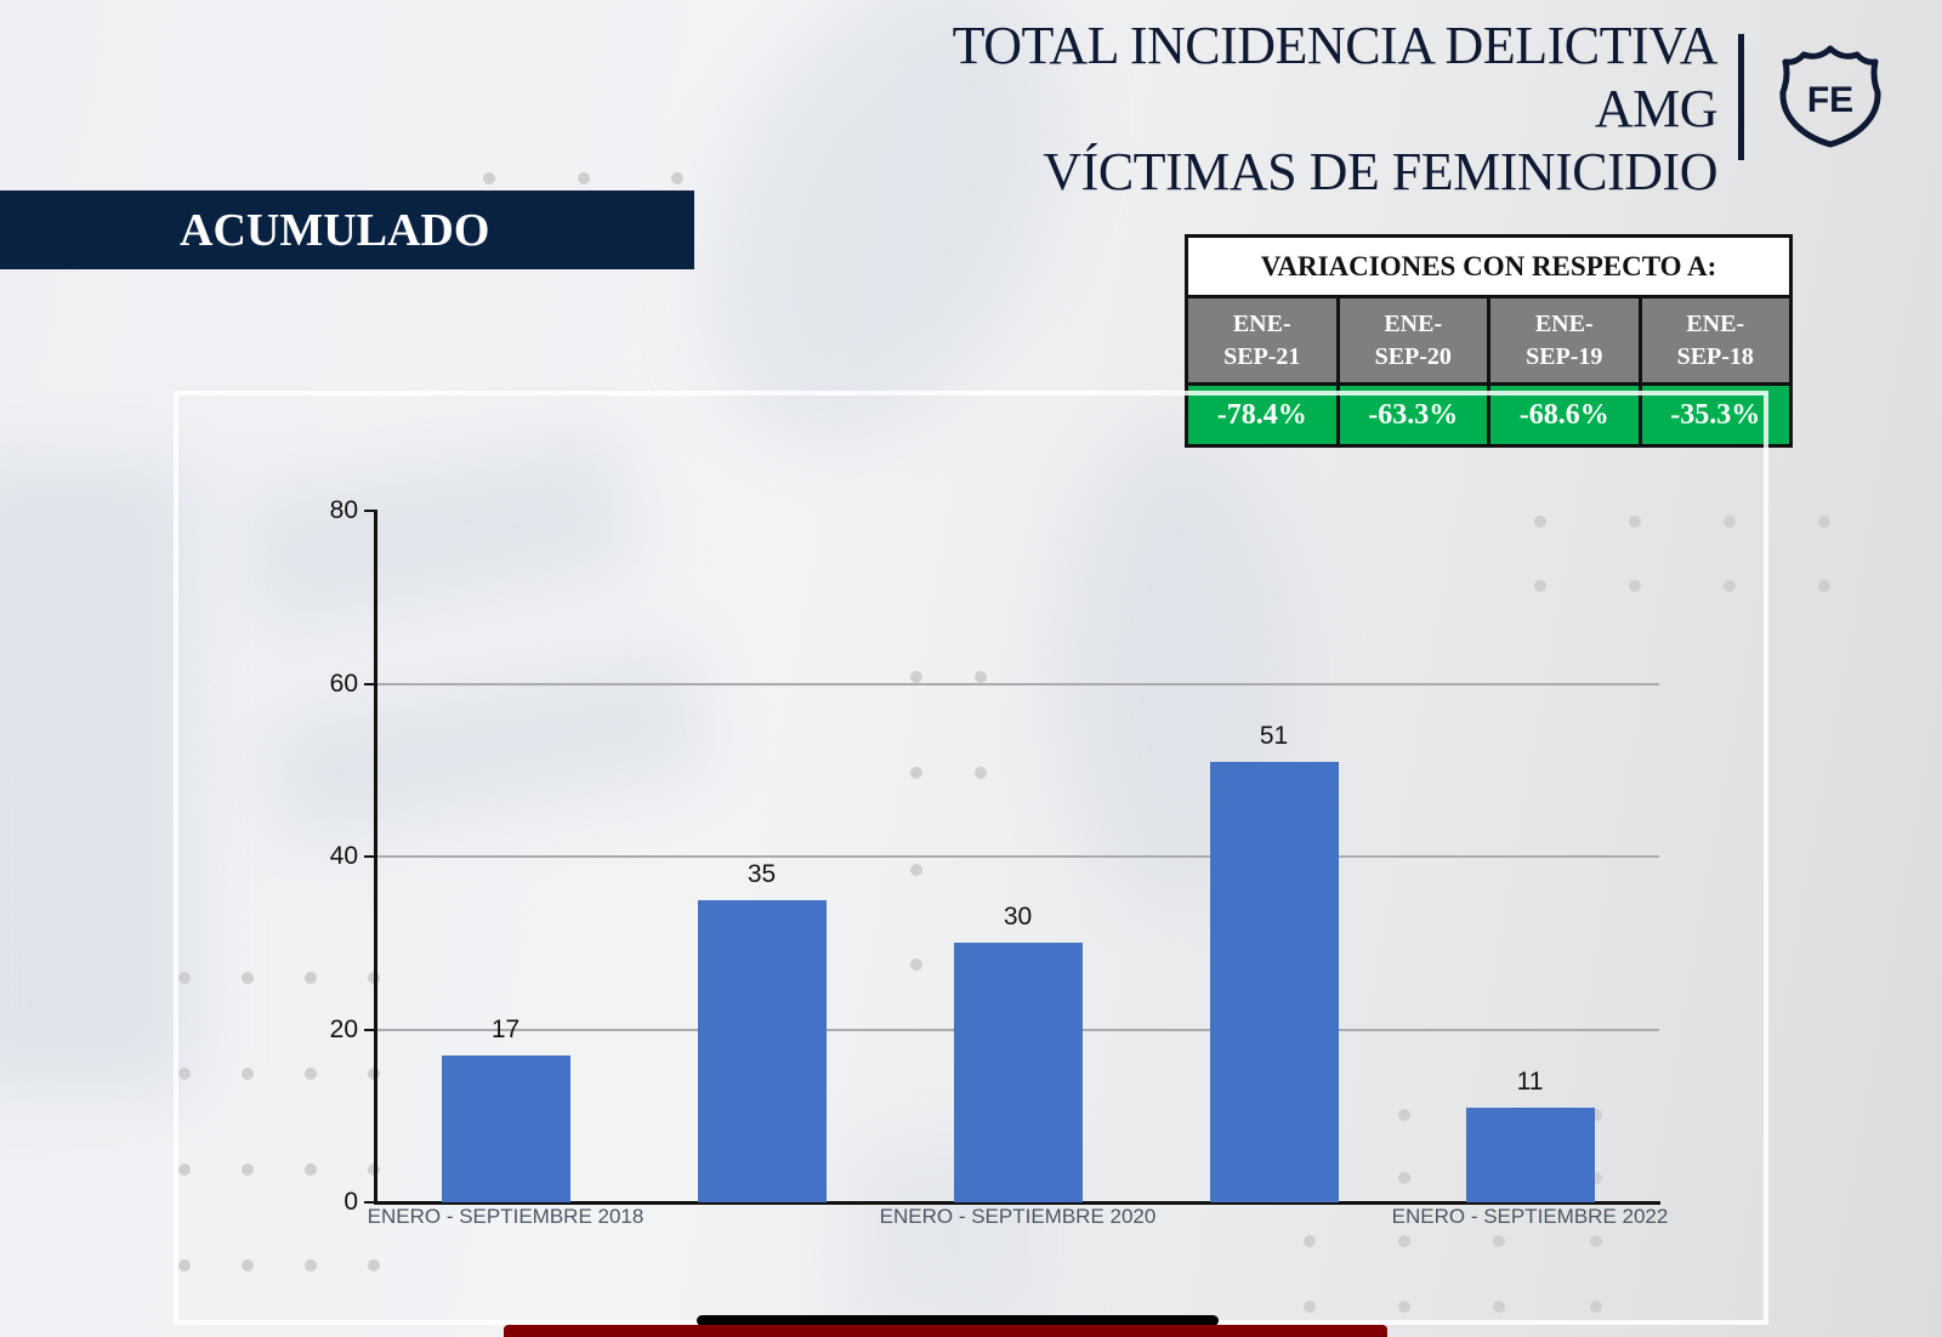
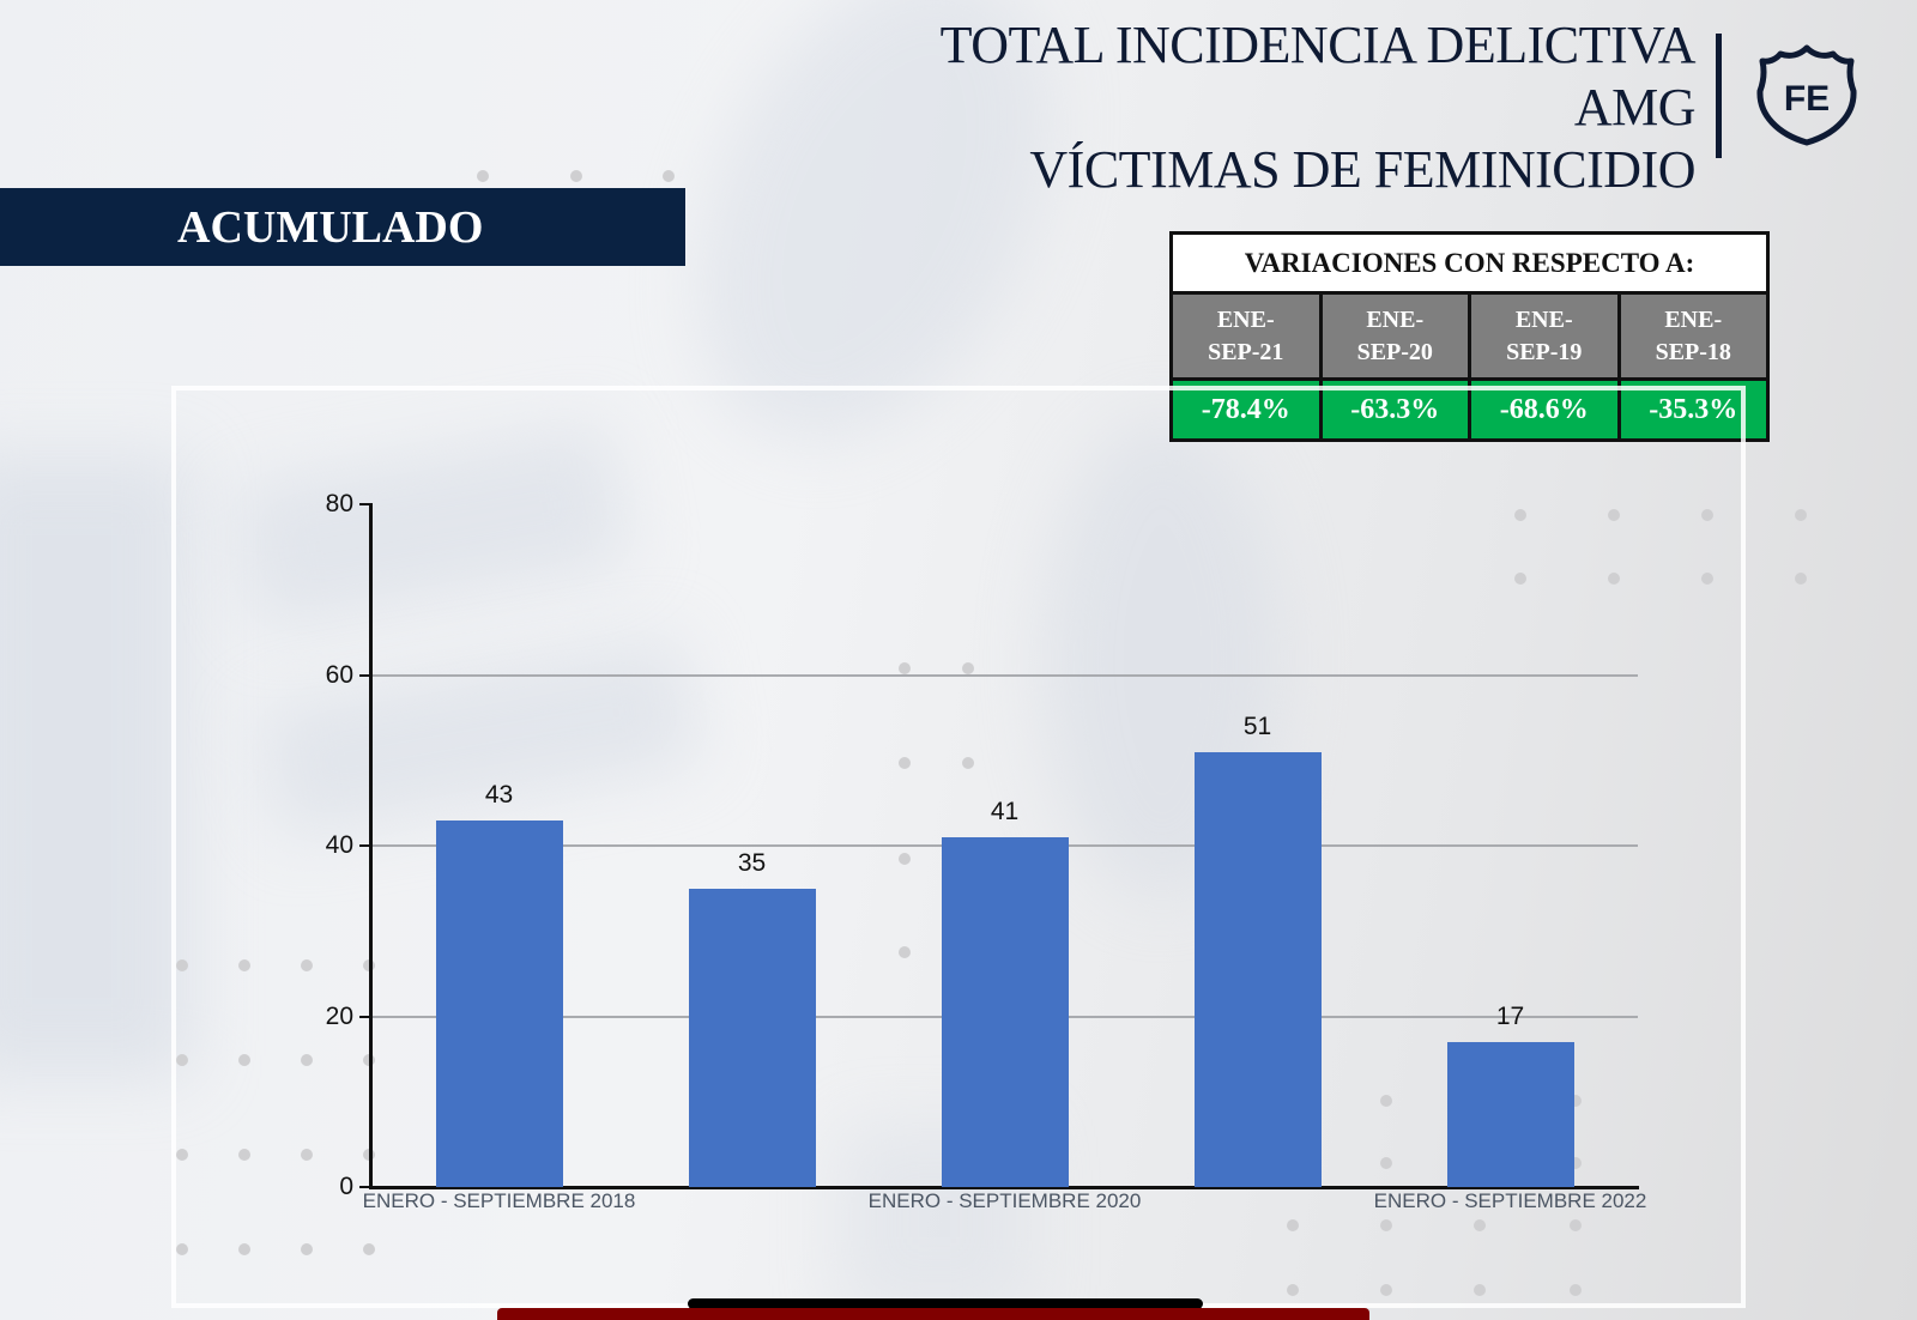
ENERO - SEPTIEMBRE 2018: 17 -> 43
ENERO - SEPTIEMBRE 2020: 30 -> 41
ENERO - SEPTIEMBRE 2022: 11 -> 17
